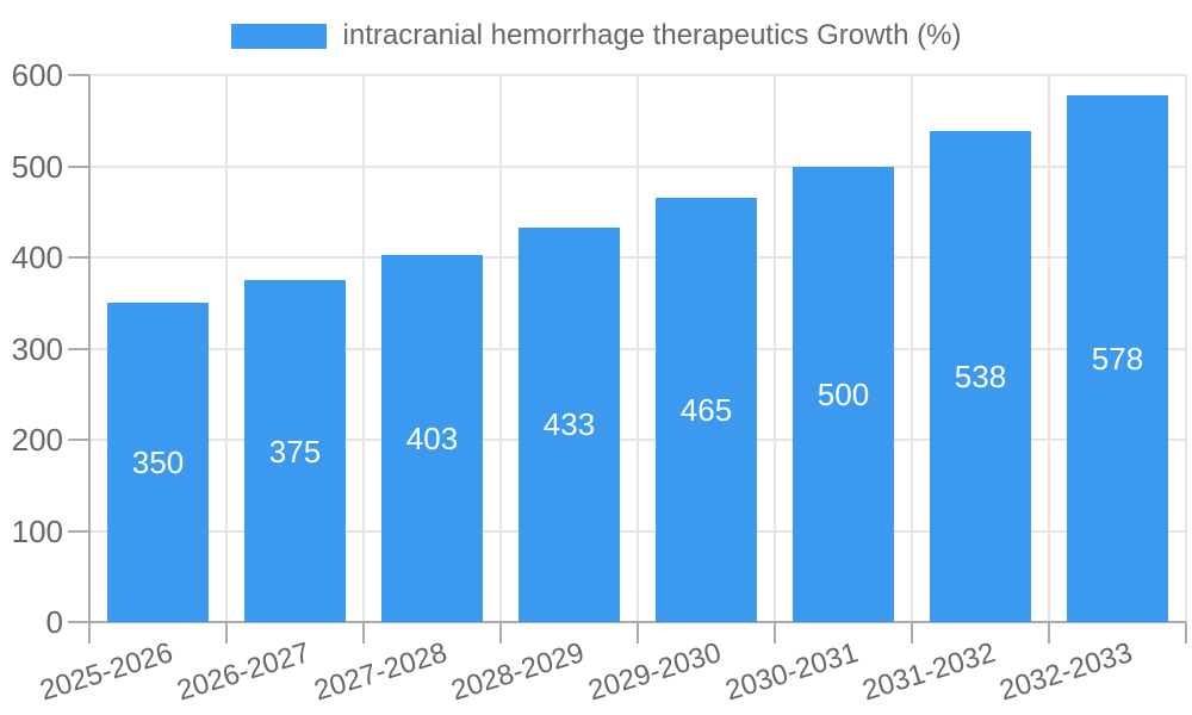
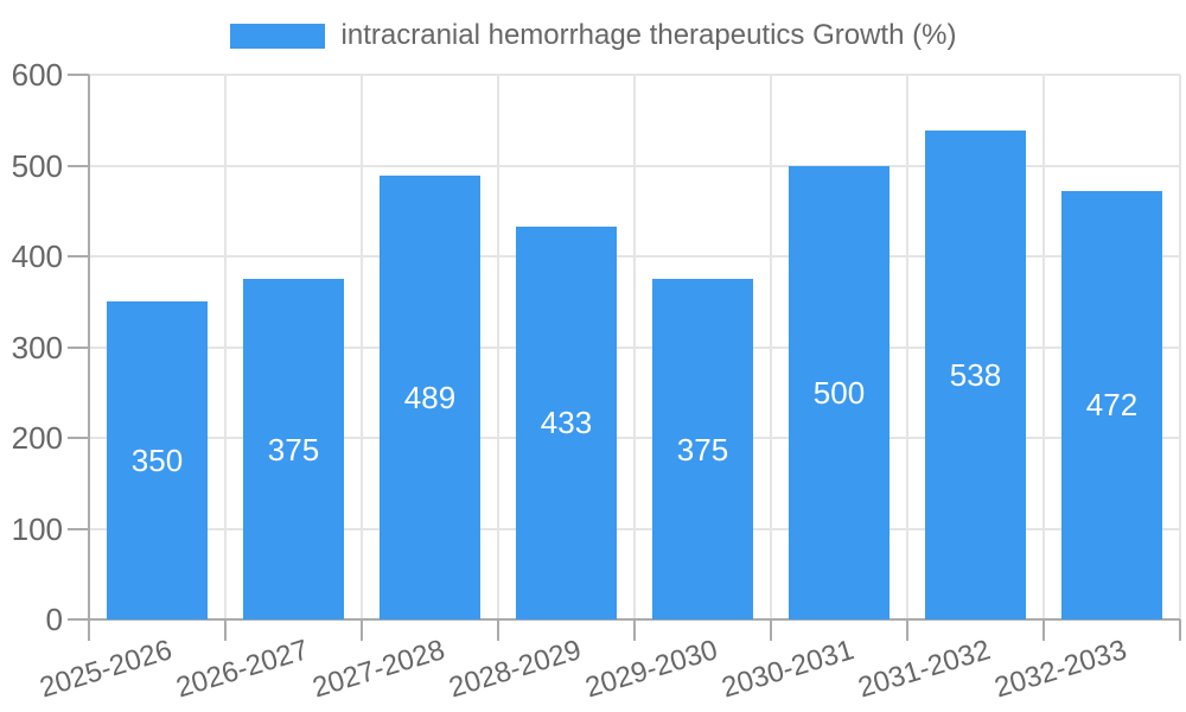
2027-2028: 403 -> 489
2029-2030: 465 -> 375
2032-2033: 578 -> 472
